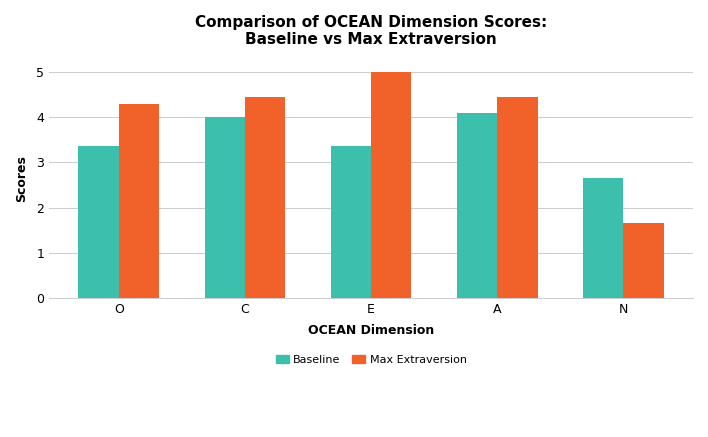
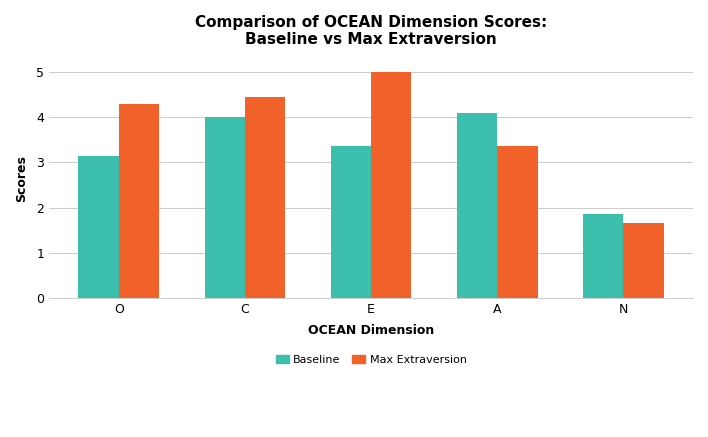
Baseline/O: 3.35 -> 3.15
Max Extraversion/A: 4.45 -> 3.35
Baseline/N: 2.65 -> 1.85
